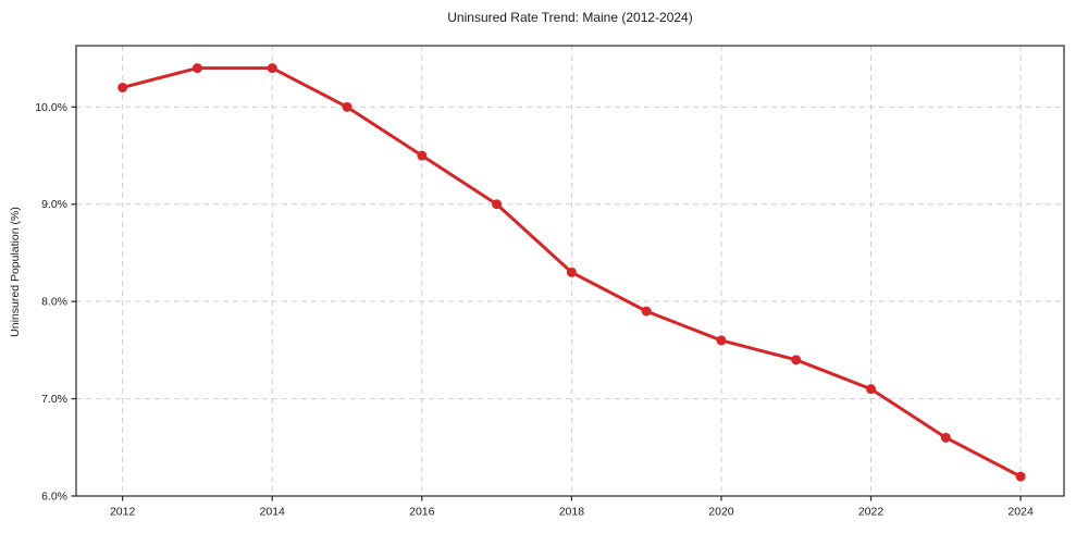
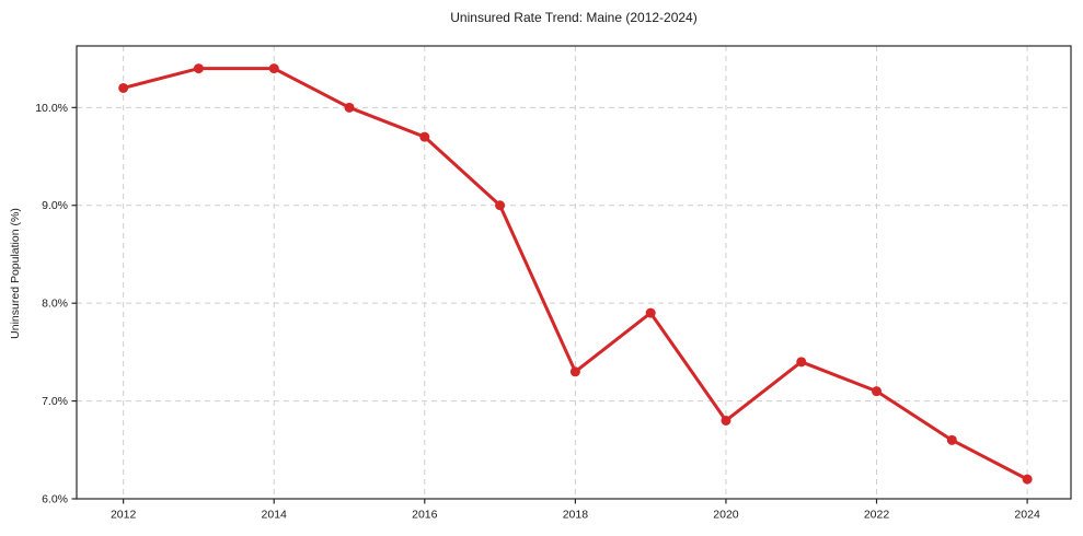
2016: 9.5% -> 9.7%
2018: 8.3% -> 7.3%
2020: 7.6% -> 6.8%
